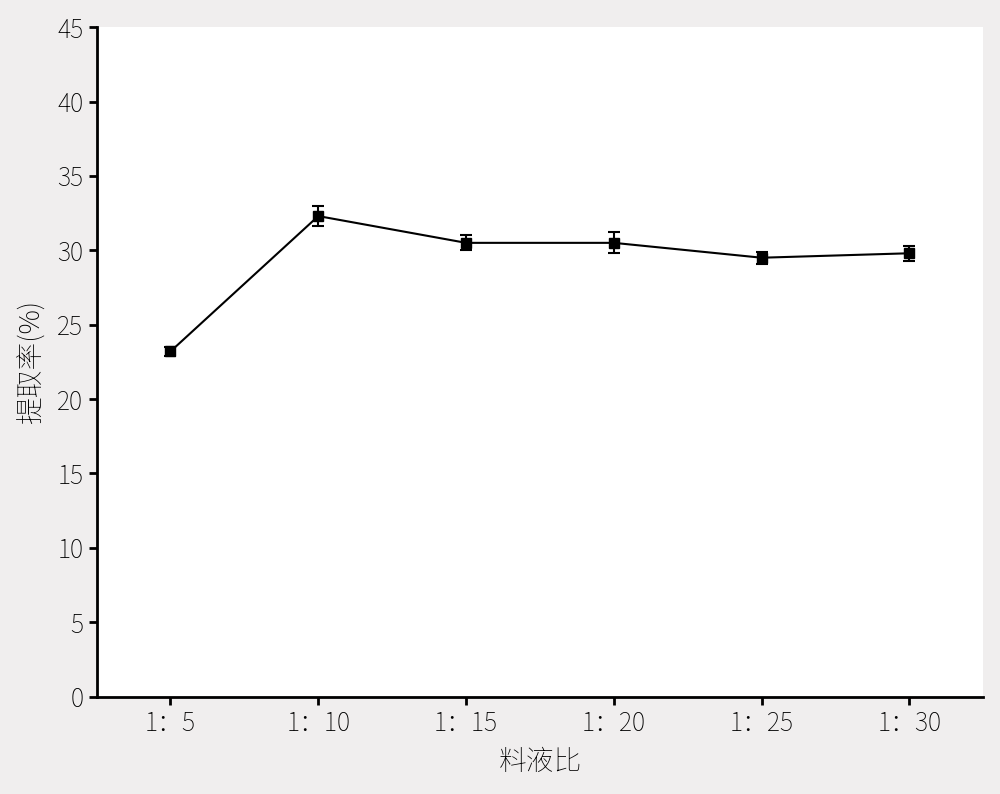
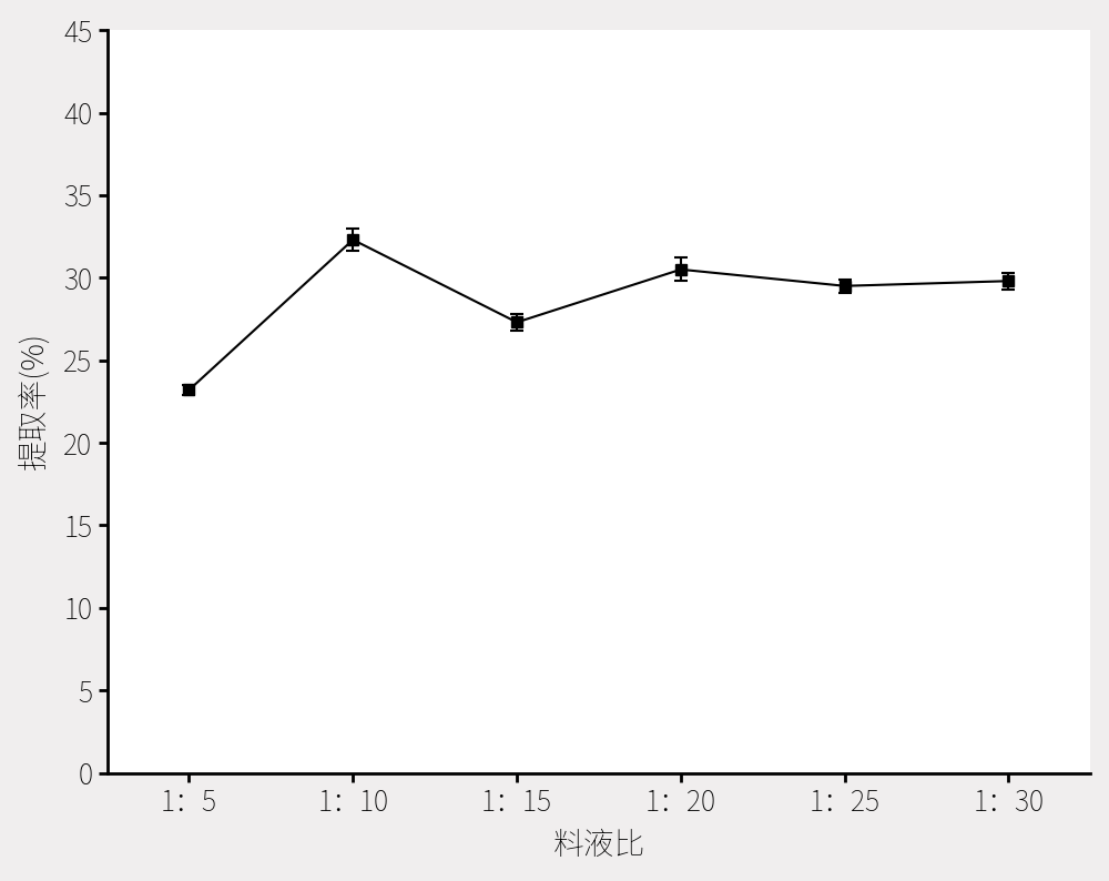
1：15: 30.5 -> 27.3
